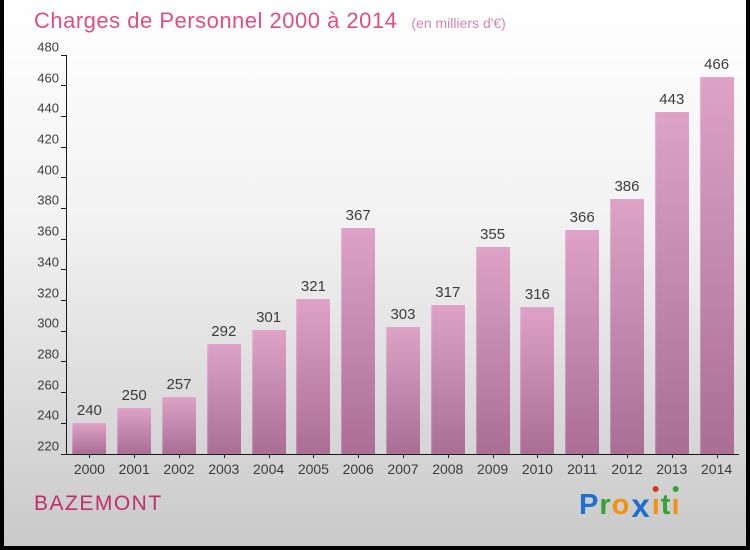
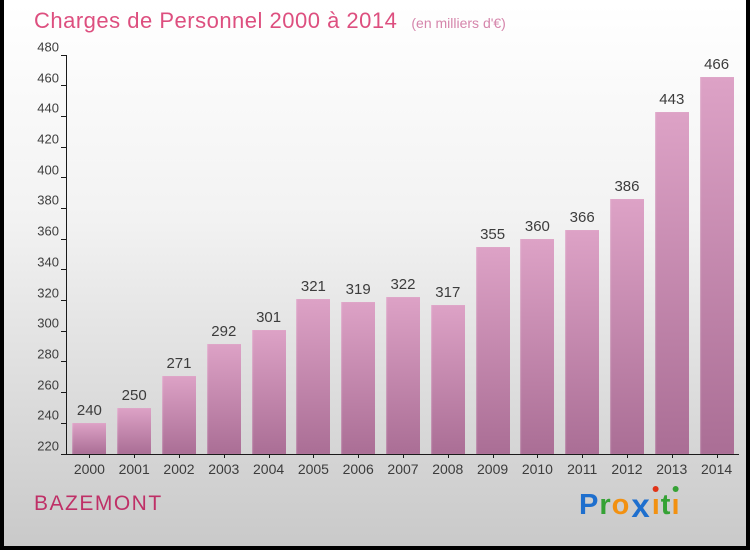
2002: 257 -> 271
2006: 367 -> 319
2007: 303 -> 322
2010: 316 -> 360
